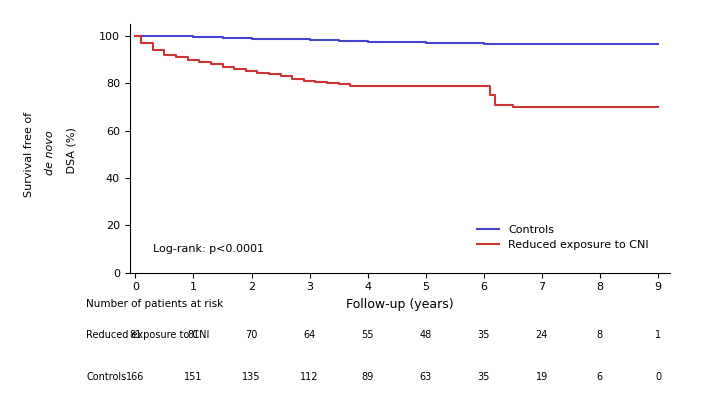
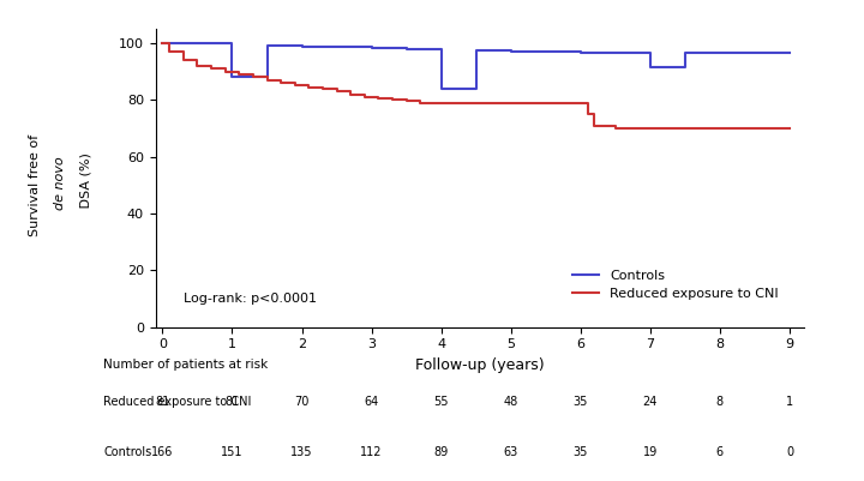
Controls/1: 99.5 -> 88.0
Controls/4: 97.5 -> 84.0
Controls/7: 96.5 -> 91.5
